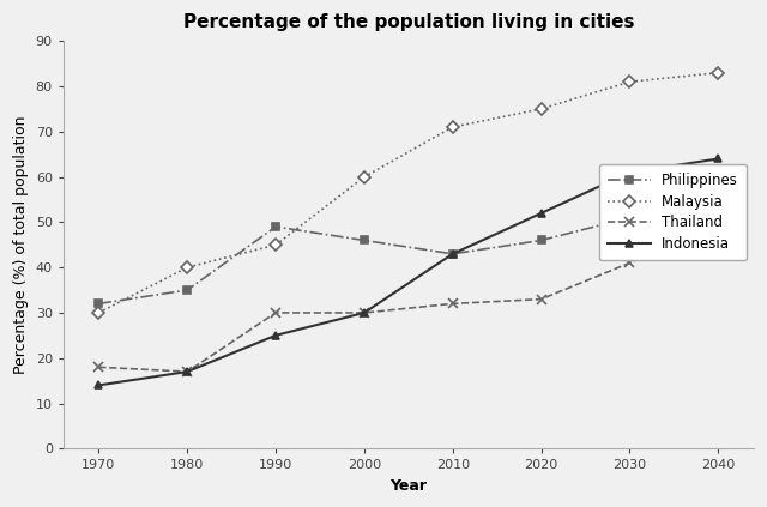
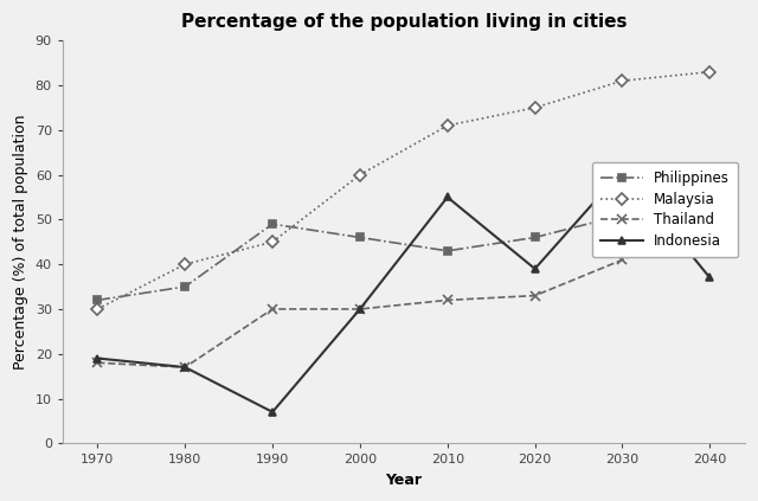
Indonesia/1970: 14 -> 19
Indonesia/1990: 25 -> 7
Indonesia/2010: 43 -> 55
Indonesia/2020: 52 -> 39
Indonesia/2040: 64 -> 37
